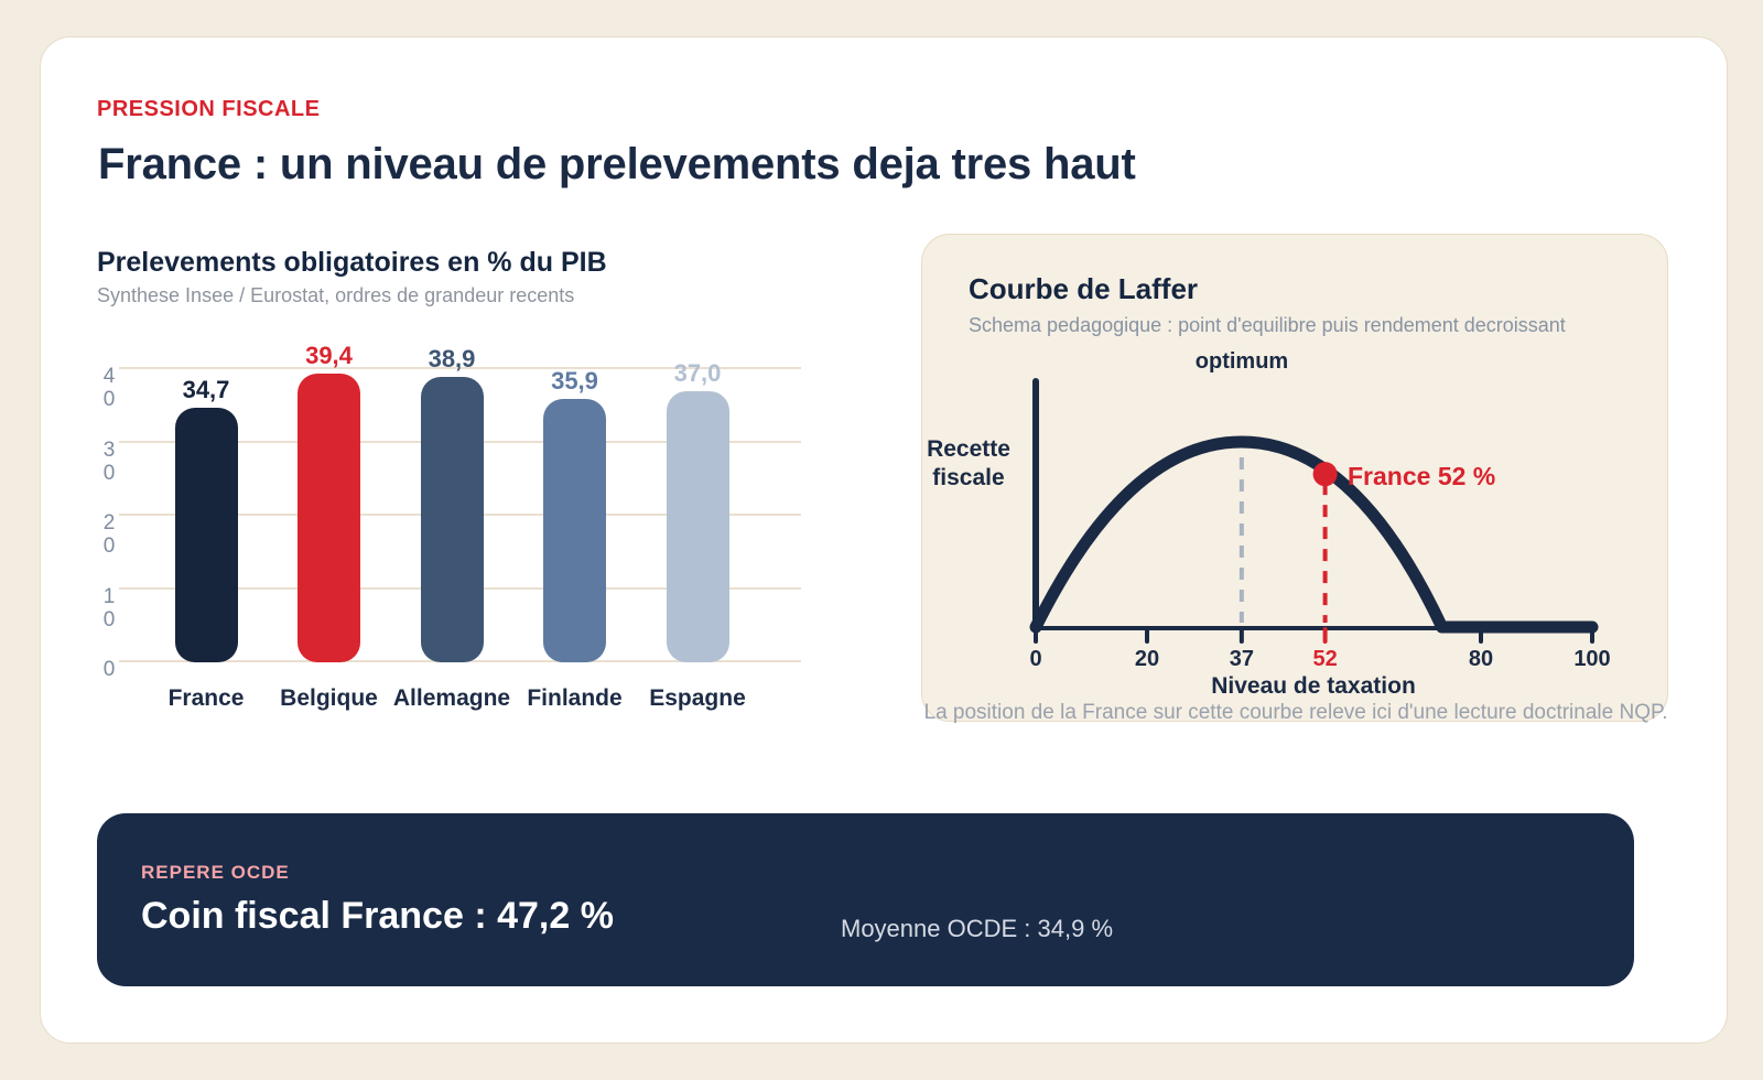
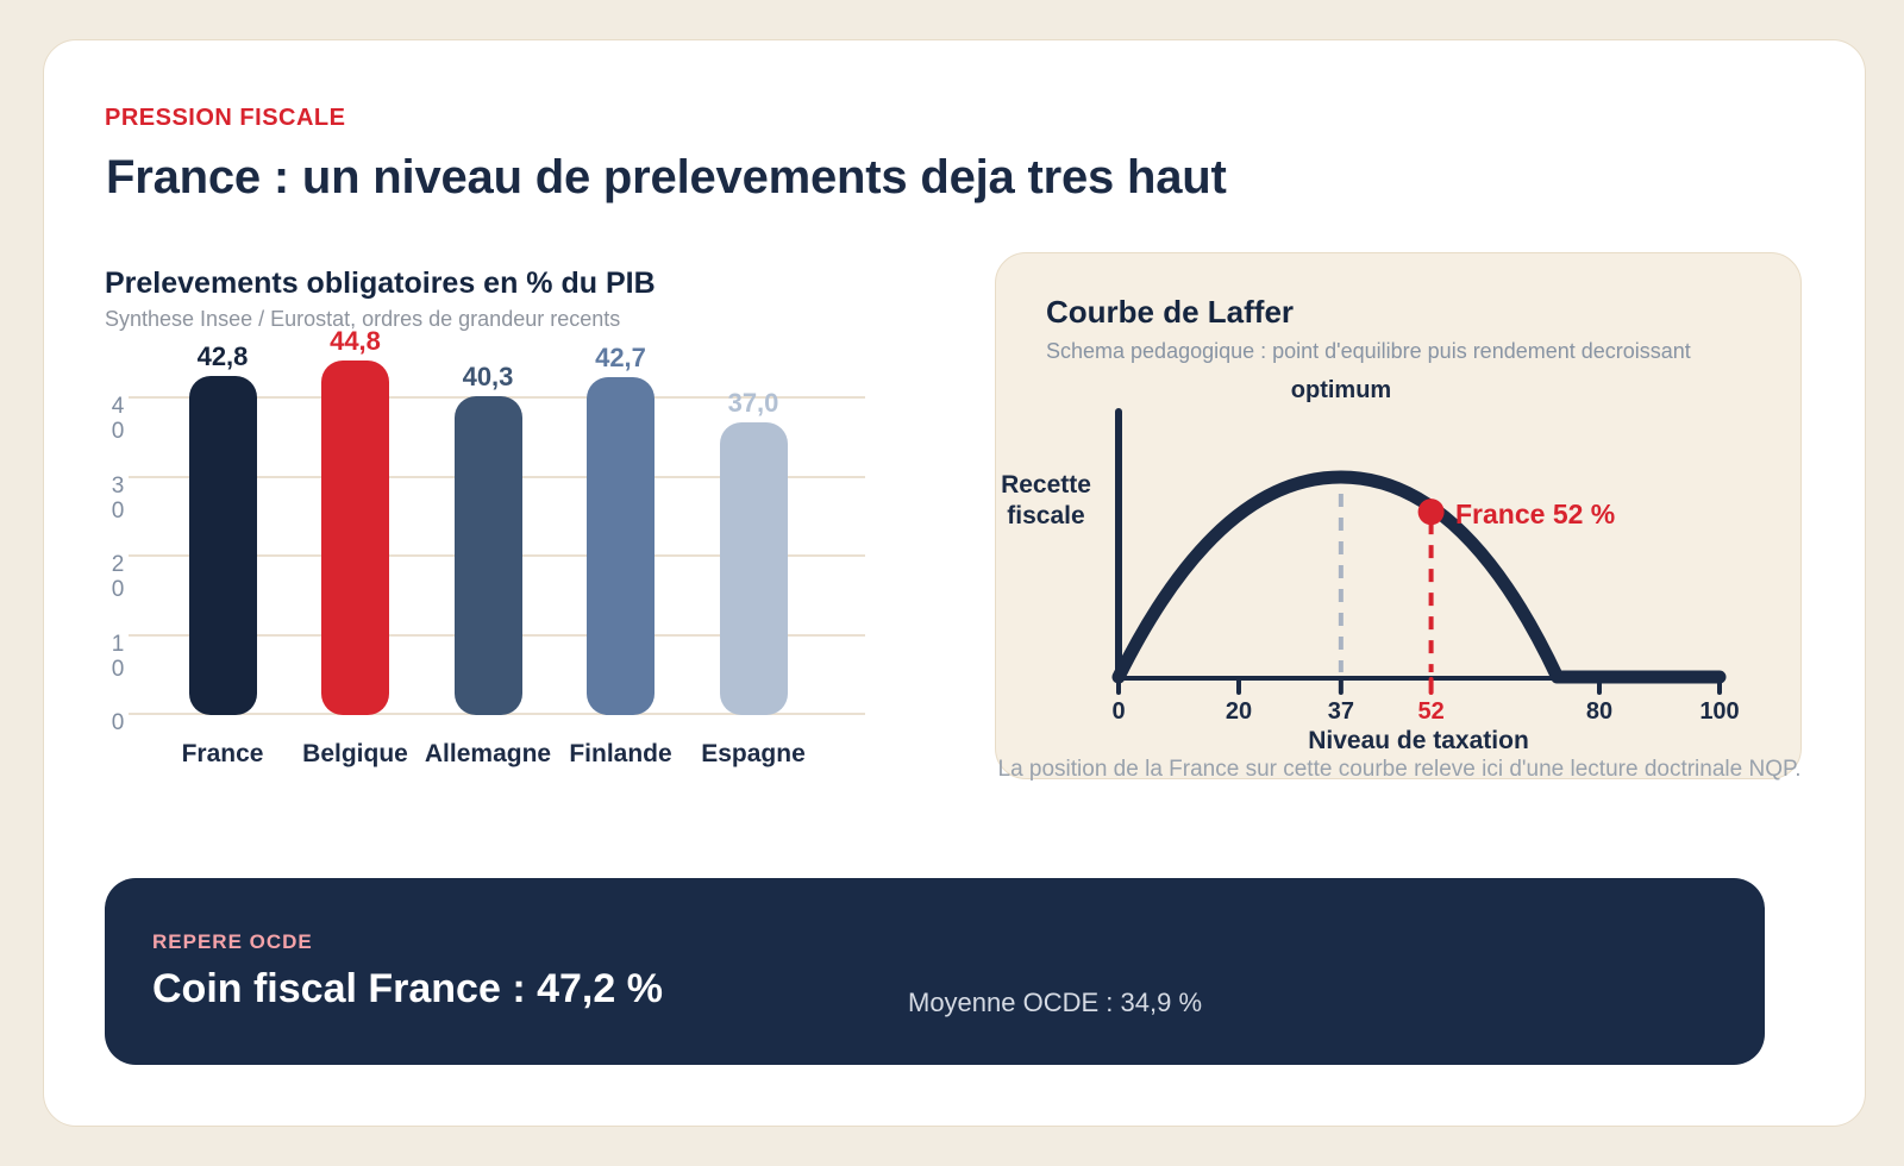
Prelevements obligatoires en % du PIB/France: 34,7 -> 42,8
Prelevements obligatoires en % du PIB/Belgique: 39,4 -> 44,8
Prelevements obligatoires en % du PIB/Allemagne: 38,9 -> 40,3
Prelevements obligatoires en % du PIB/Finlande: 35,9 -> 42,7
